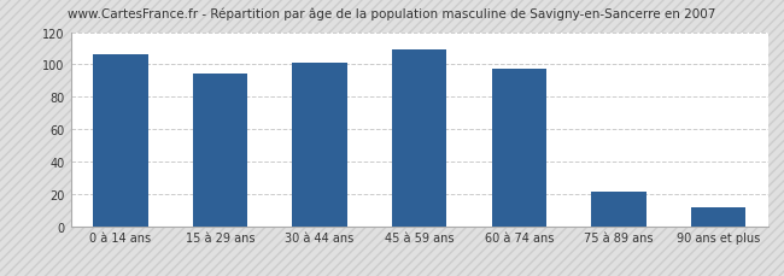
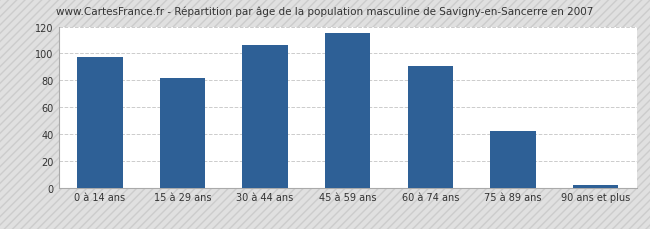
0 à 14 ans: 106 -> 97
15 à 29 ans: 94 -> 82
30 à 44 ans: 101 -> 106
45 à 59 ans: 109 -> 115
60 à 74 ans: 97 -> 91
75 à 89 ans: 21 -> 42
90 ans et plus: 12 -> 2
